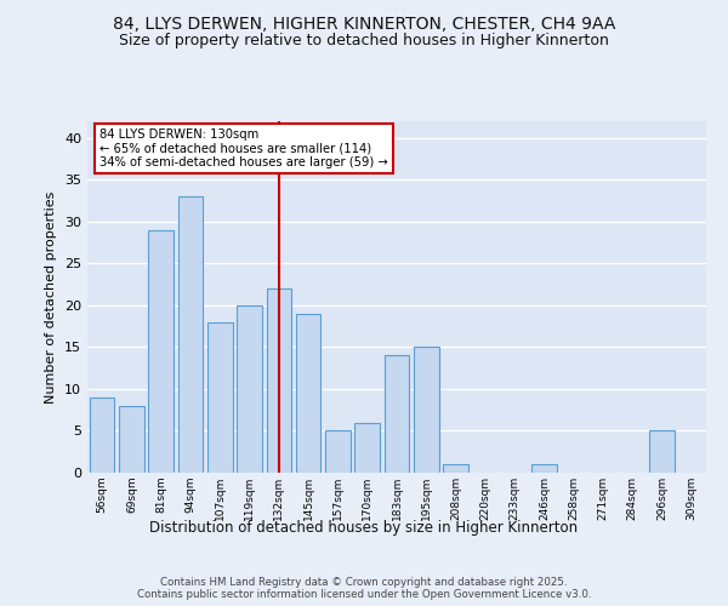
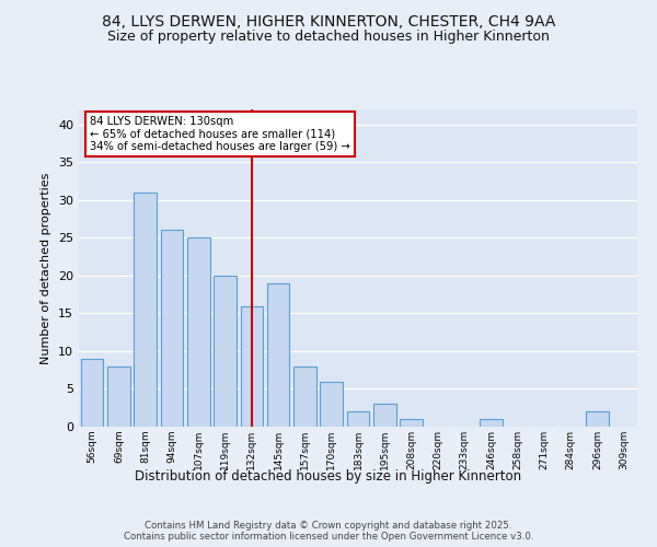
81sqm: 29 -> 31
94sqm: 33 -> 26
107sqm: 18 -> 25
132sqm: 22 -> 16
157sqm: 5 -> 8
183sqm: 14 -> 2
195sqm: 15 -> 3
296sqm: 5 -> 2
